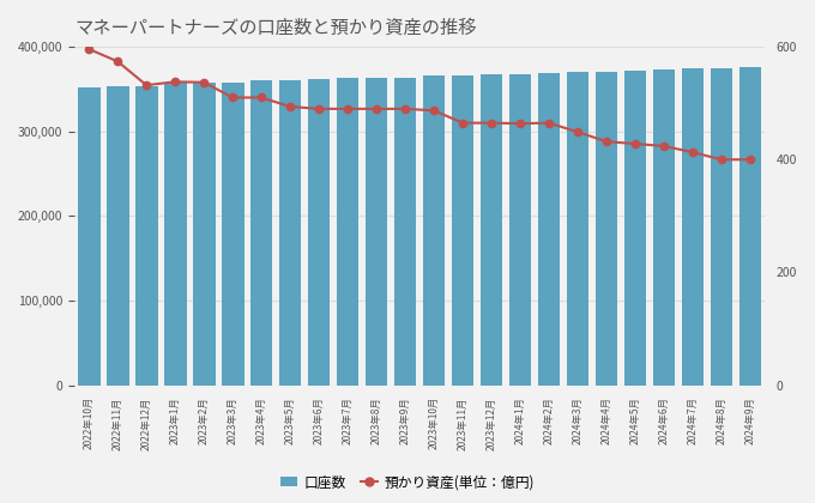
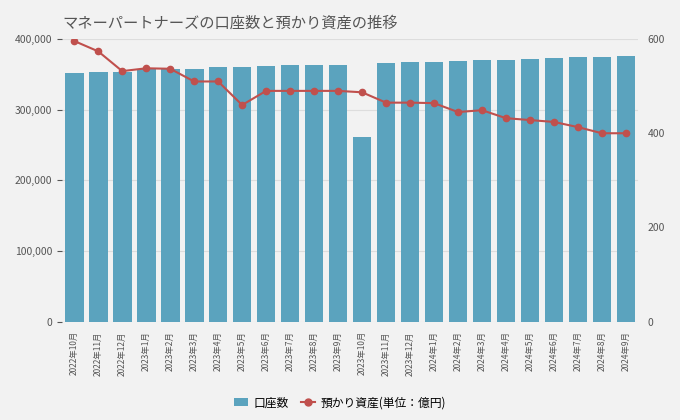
預かり資産(単位：億円)/2023年5月: 494 -> 460
口座数/2023年10月: 366,000 -> 262,000
預かり資産(単位：億円)/2024年2月: 465 -> 445
